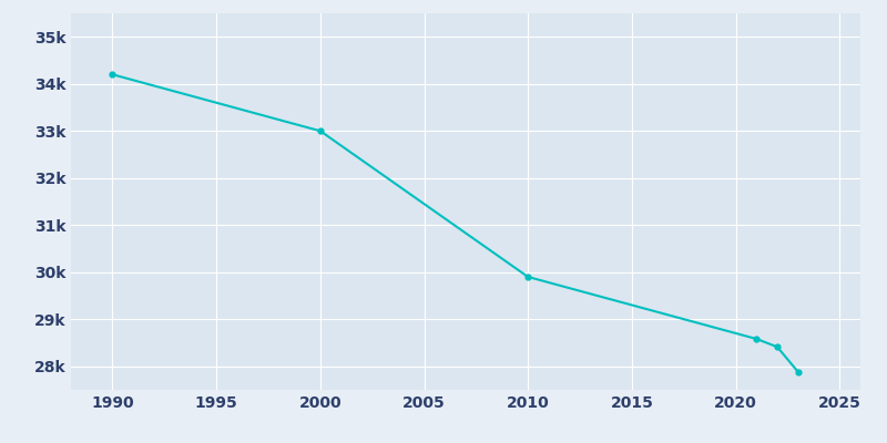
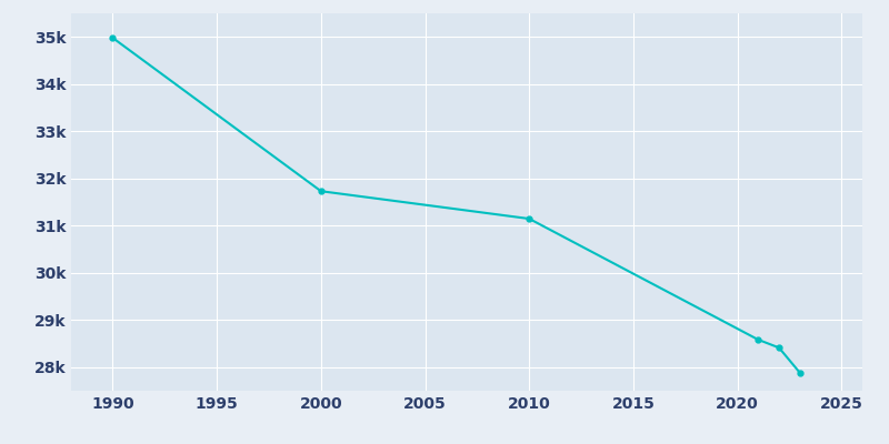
1990: 34.20k -> 34.98k
2000: 33.00k -> 31.73k
2010: 29.90k -> 31.15k
